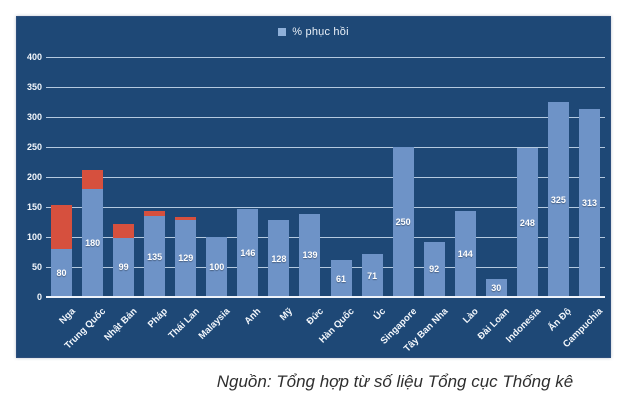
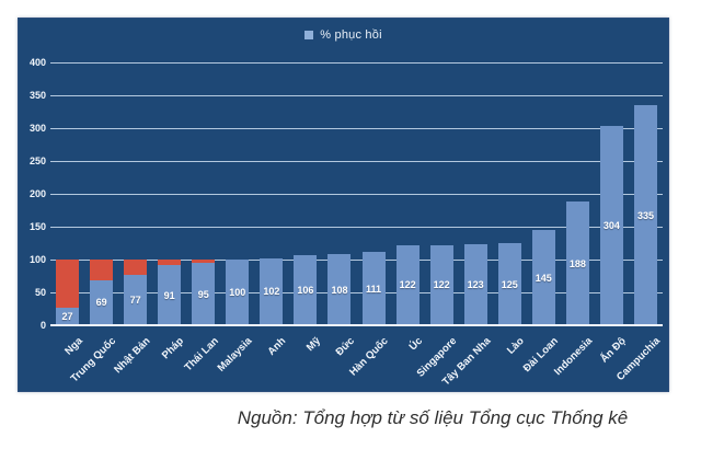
% phục hồi/Nga: 80 -> 27
% phục hồi/Trung Quốc: 180 -> 69
% phục hồi/Nhật Bản: 99 -> 77
% phục hồi/Pháp: 135 -> 91
% phục hồi/Thái Lan: 129 -> 95
% phục hồi/Anh: 146 -> 102
% phục hồi/Mỹ: 128 -> 106
% phục hồi/Đức: 139 -> 108
% phục hồi/Hàn Quốc: 61 -> 111
% phục hồi/Úc: 71 -> 122
% phục hồi/Singapore: 250 -> 122
% phục hồi/Tây Ban Nha: 92 -> 123
% phục hồi/Lào: 144 -> 125
% phục hồi/Đài Loan: 30 -> 145
% phục hồi/Indonesia: 248 -> 188
% phục hồi/Ấn Độ: 325 -> 304
% phục hồi/Campuchia: 313 -> 335
